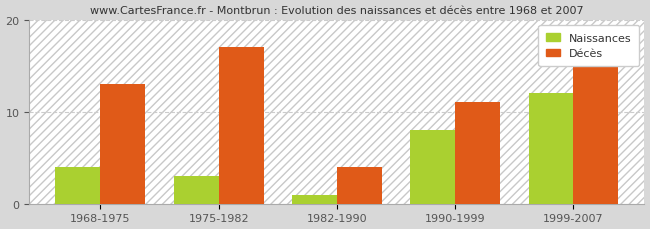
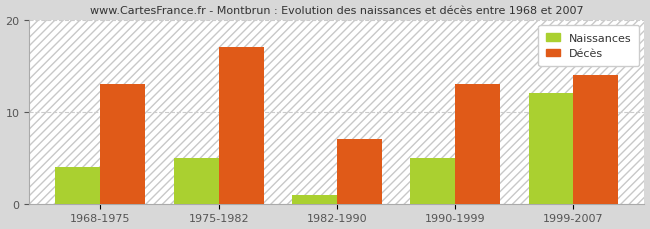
Naissances/1975-1982: 3 -> 5
Décès/1982-1990: 4 -> 7
Naissances/1990-1999: 8 -> 5
Décès/1990-1999: 11 -> 13
Décès/1999-2007: 15 -> 14
